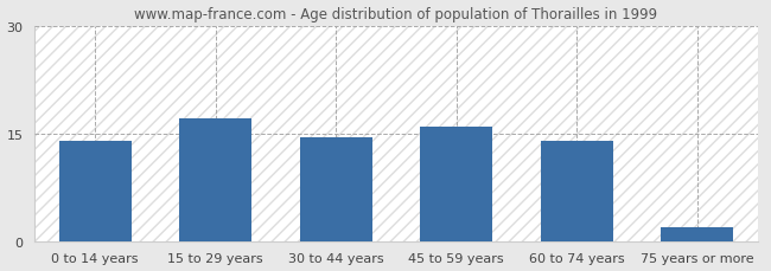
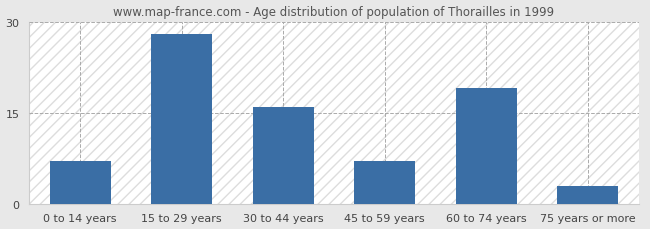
0 to 14 years: 14.0 -> 7.0
15 to 29 years: 17.0 -> 28.0
30 to 44 years: 14.5 -> 16.0
45 to 59 years: 16.0 -> 7.0
60 to 74 years: 14.0 -> 19.0
75 years or more: 2.0 -> 3.0
